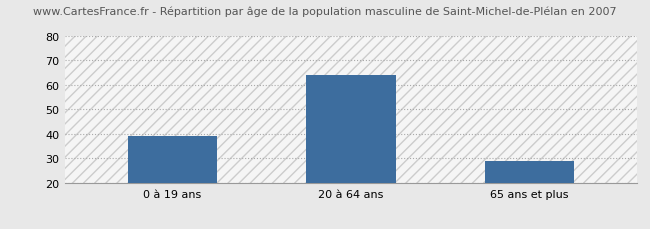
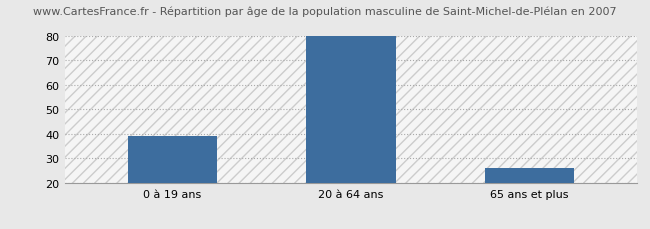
20 à 64 ans: 64 -> 80
65 ans et plus: 29 -> 26
